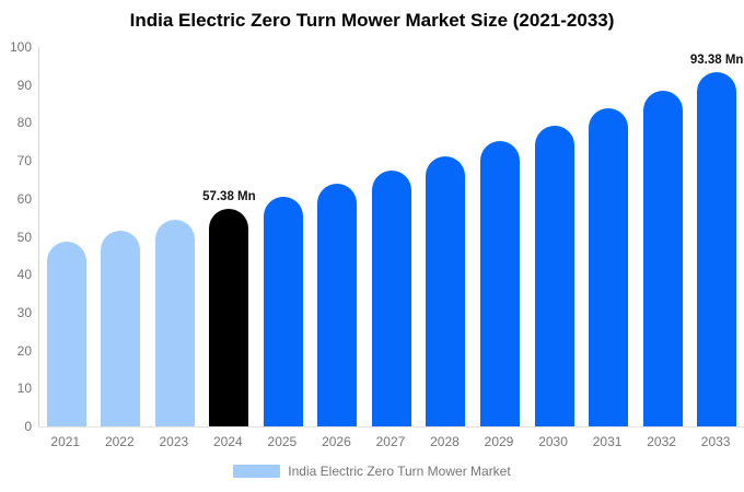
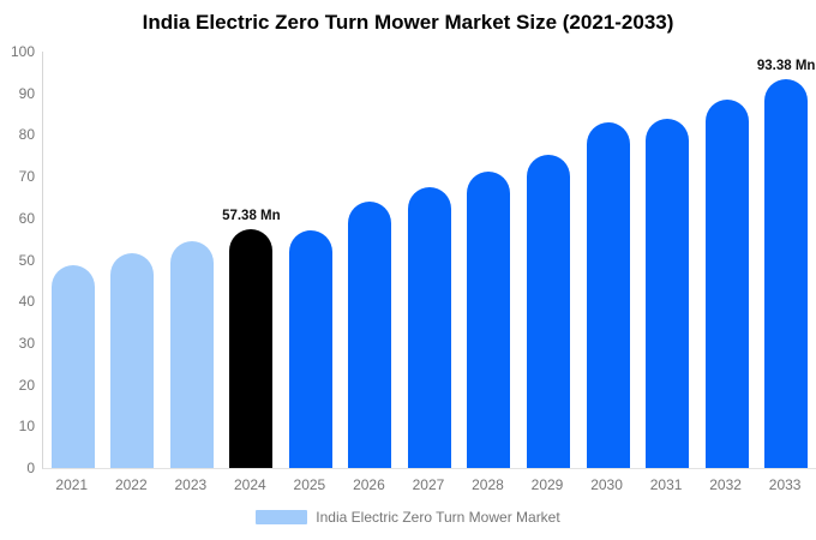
2025: 61 -> 57
2030: 79 -> 83
